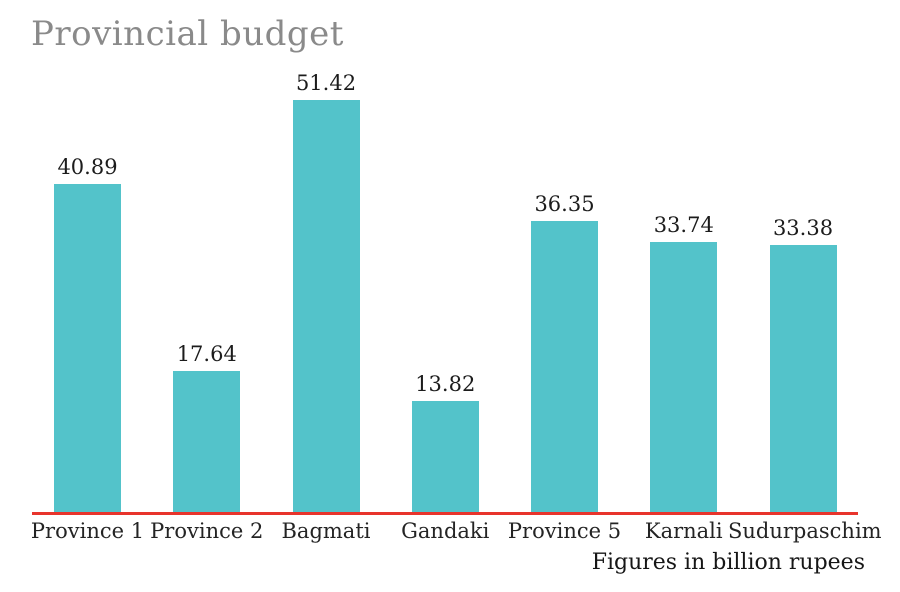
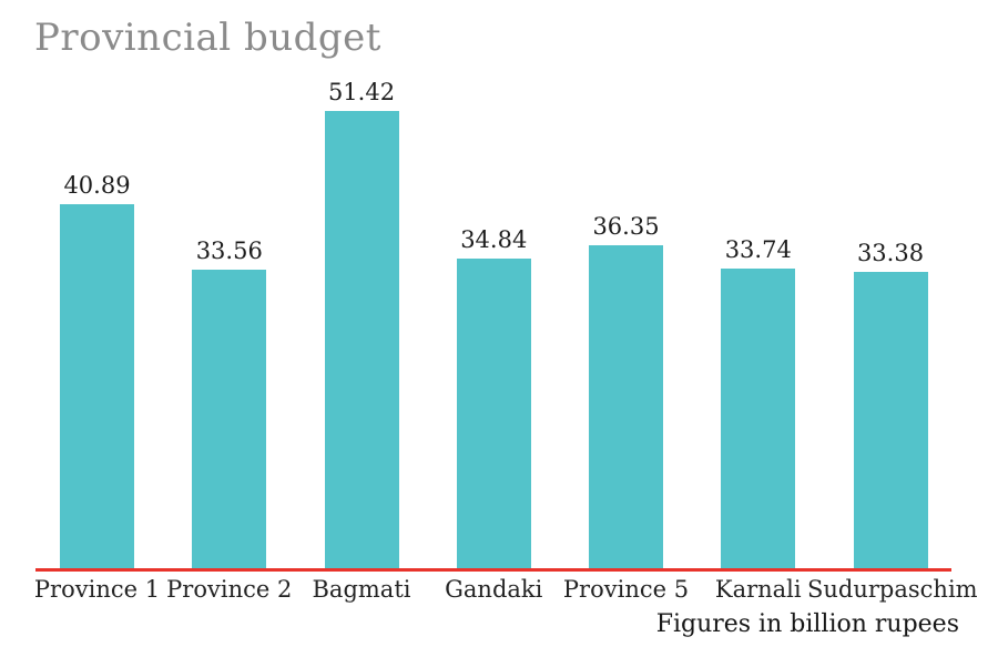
Province 2: 17.64 -> 33.56
Gandaki: 13.82 -> 34.84
